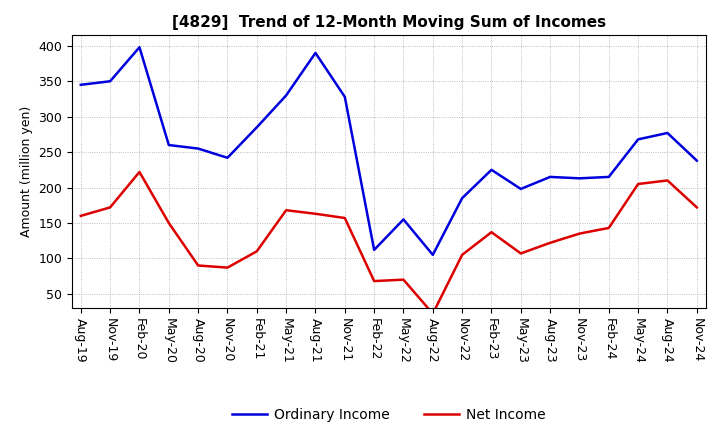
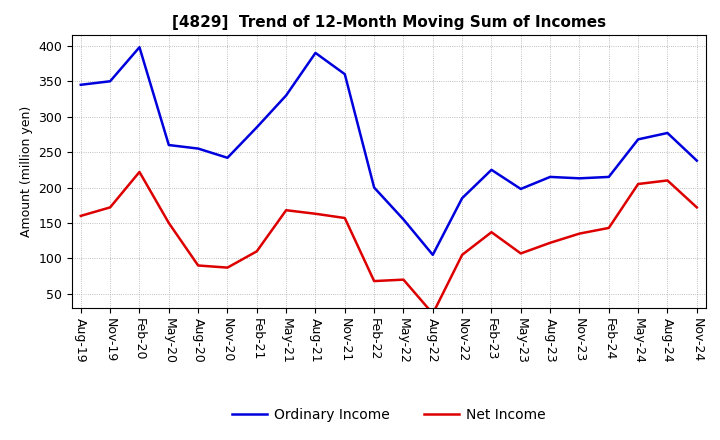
Ordinary Income/Nov-21: 328 -> 360
Ordinary Income/Feb-22: 112 -> 200
